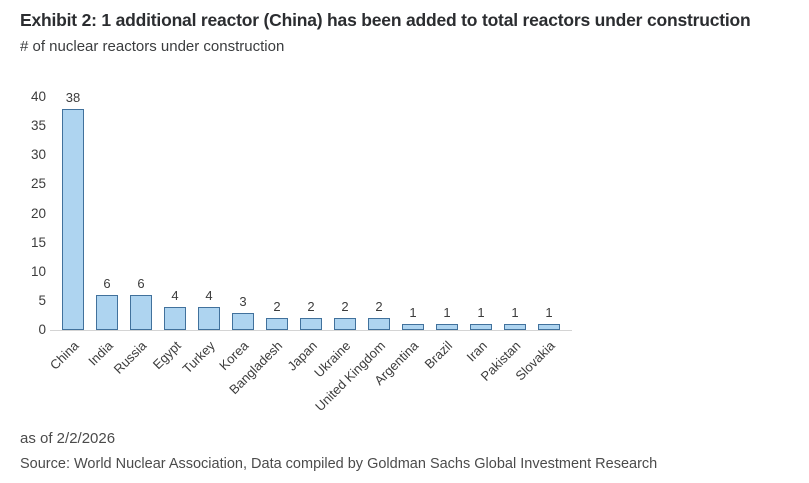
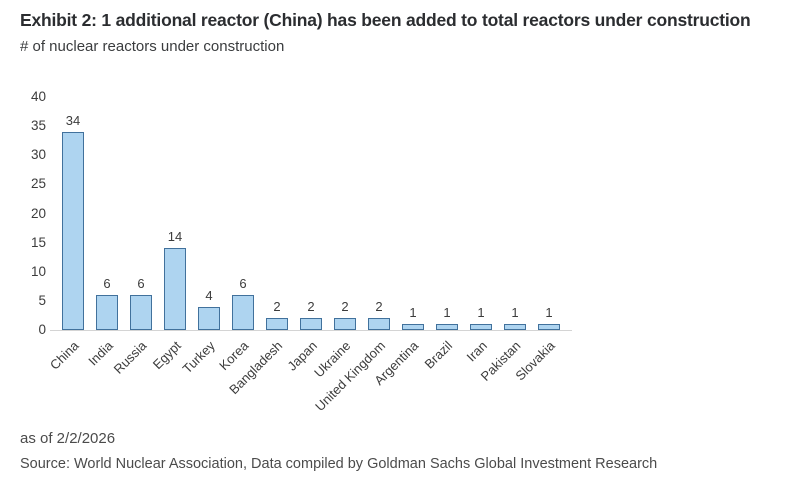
China: 38 -> 34
Egypt: 4 -> 14
Korea: 3 -> 6
